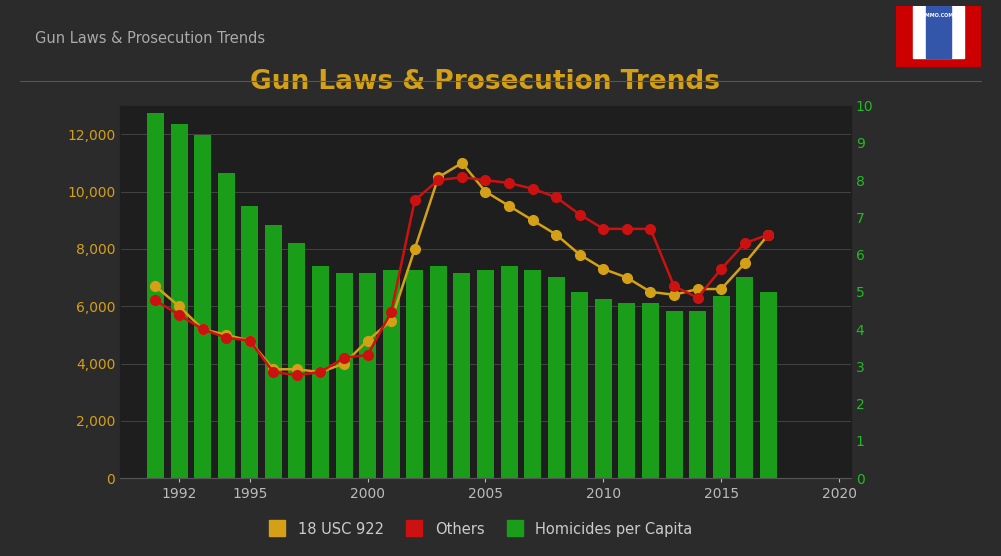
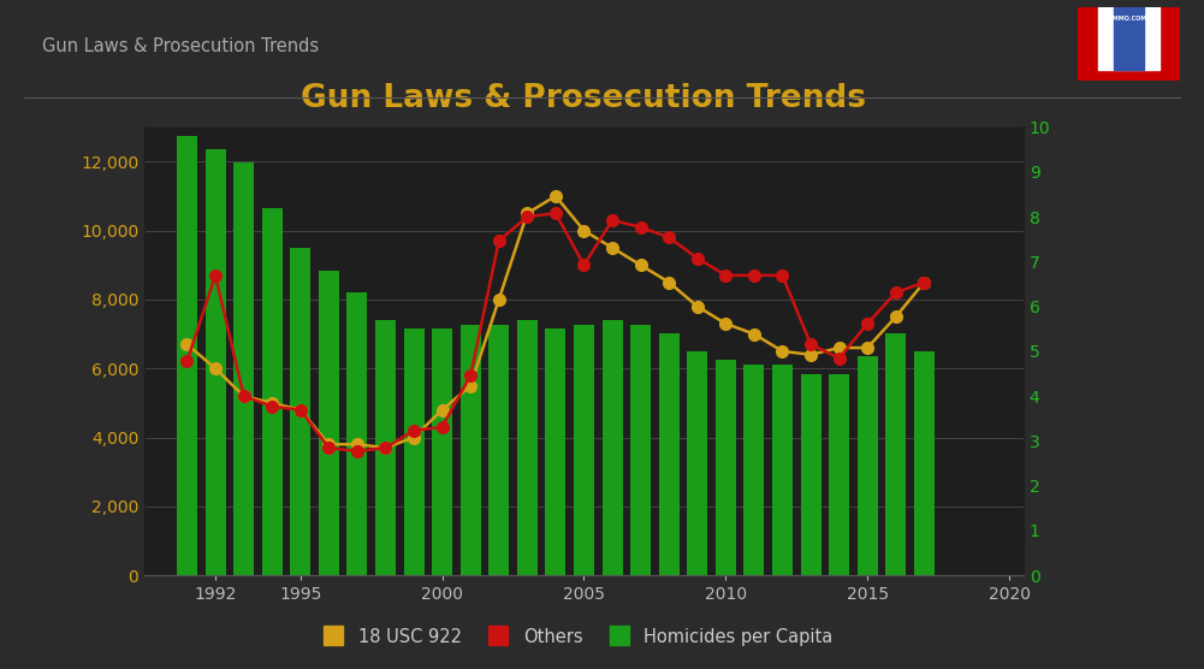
Others/1992: 5,700 -> 8,700
Others/2005: 10,400 -> 9,000
